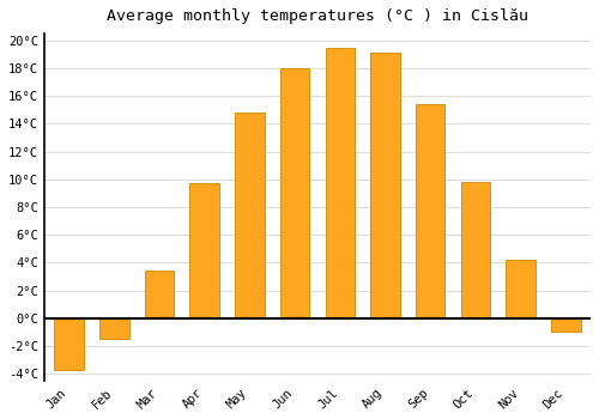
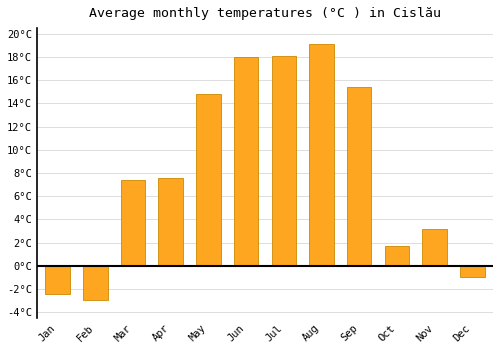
Jan: -3.7°C -> -2.4°C
Feb: -1.5°C -> -3.0°C
Mar: 3.4°C -> 7.4°C
Apr: 9.7°C -> 7.6°C
Jul: 19.5°C -> 18.1°C
Oct: 9.8°C -> 1.7°C
Nov: 4.2°C -> 3.2°C
